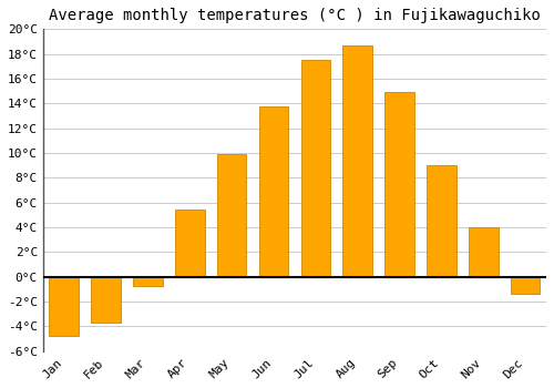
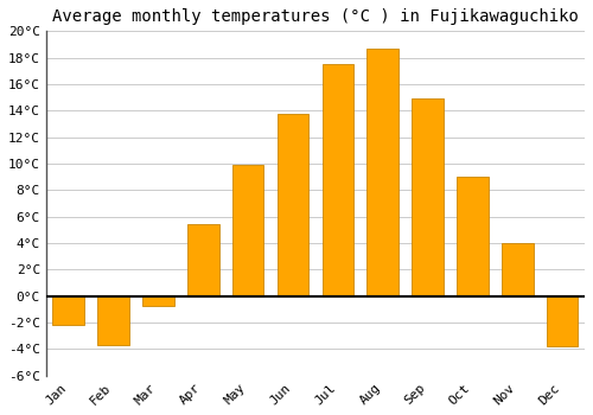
Jan: -4.8°C -> -2.2°C
Dec: -1.4°C -> -3.8°C
